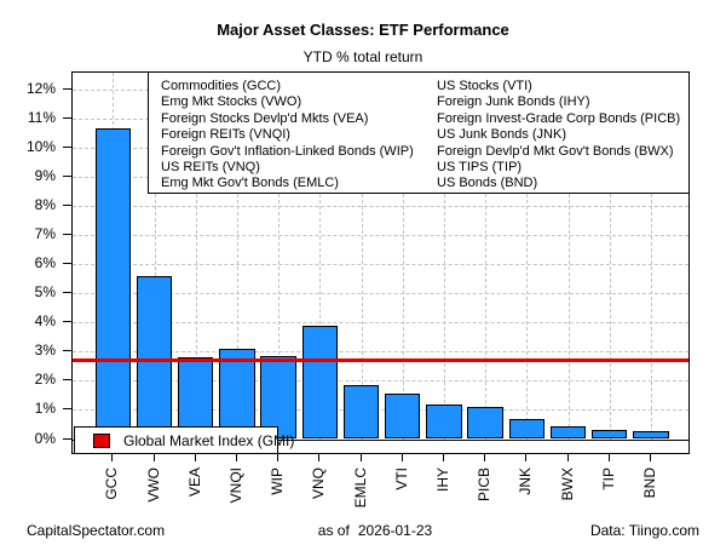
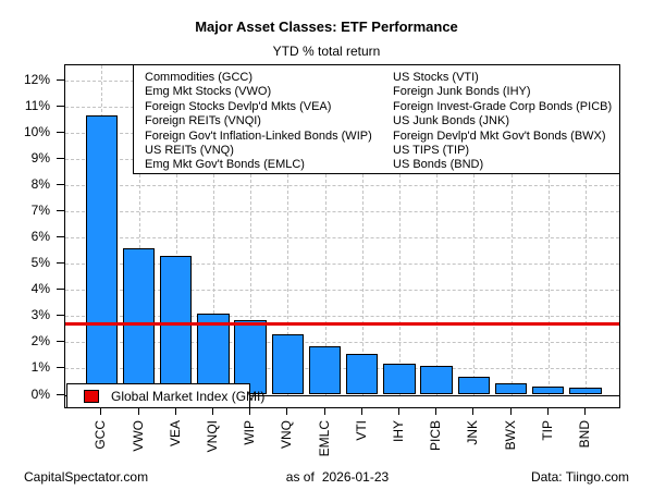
VEA: 2.8% -> 5.3%
VNQ: 3.9% -> 2.3%
